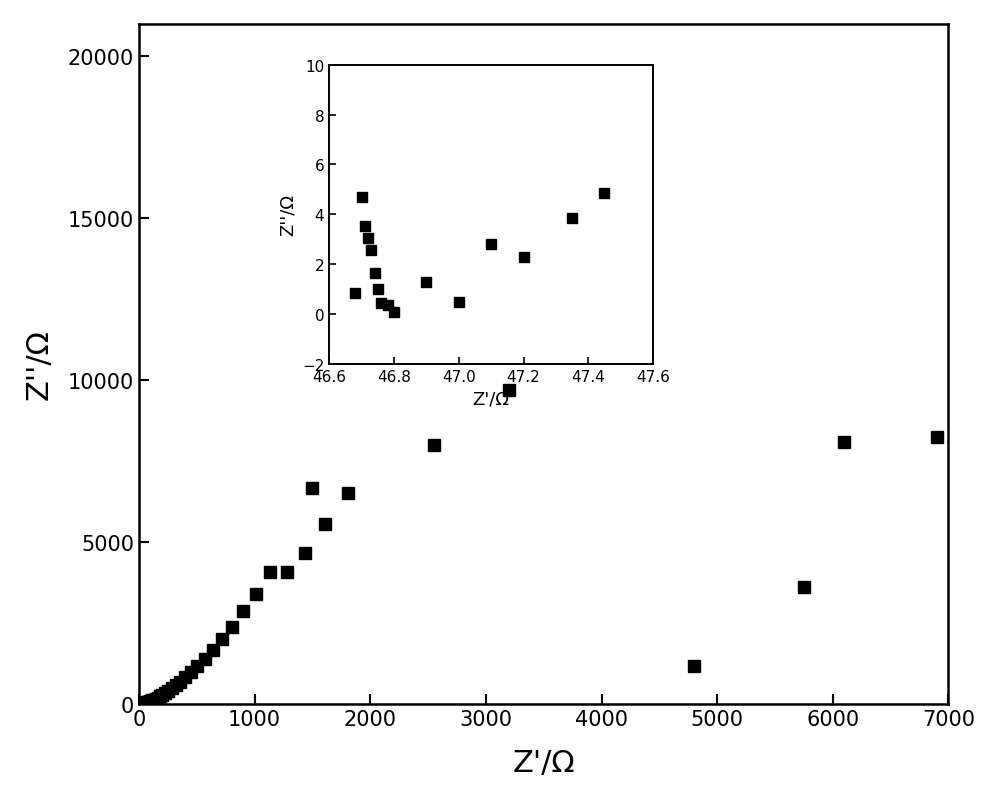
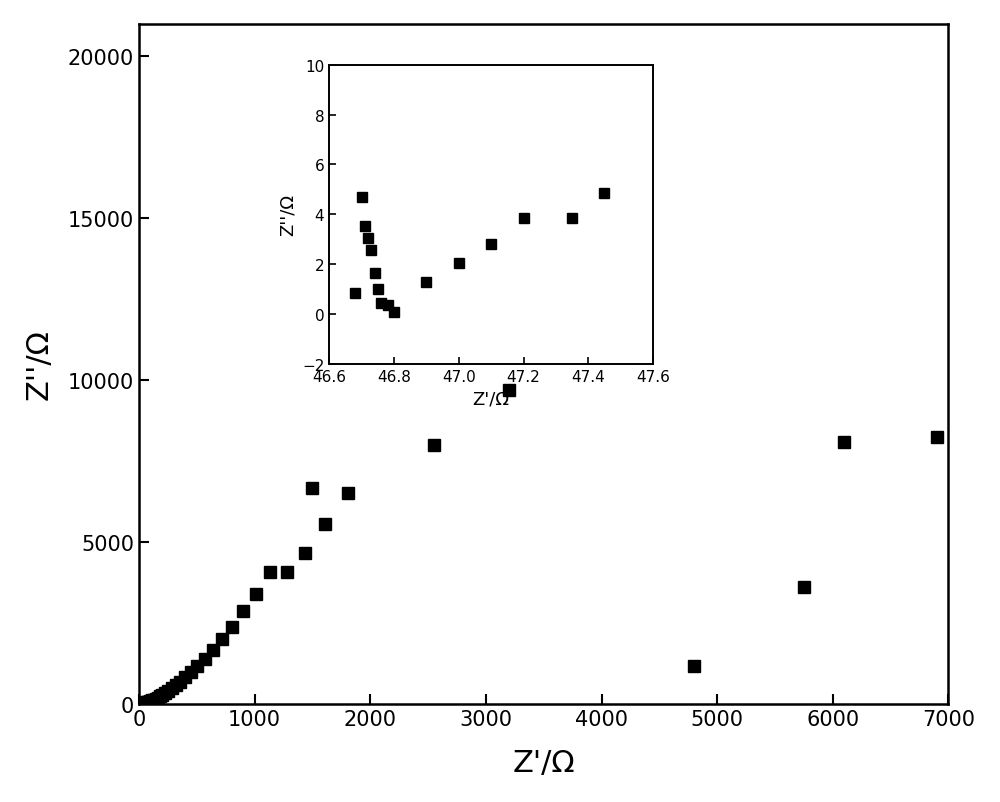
47.0: 0.50 -> 2.05
47.2: 2.30 -> 3.85
